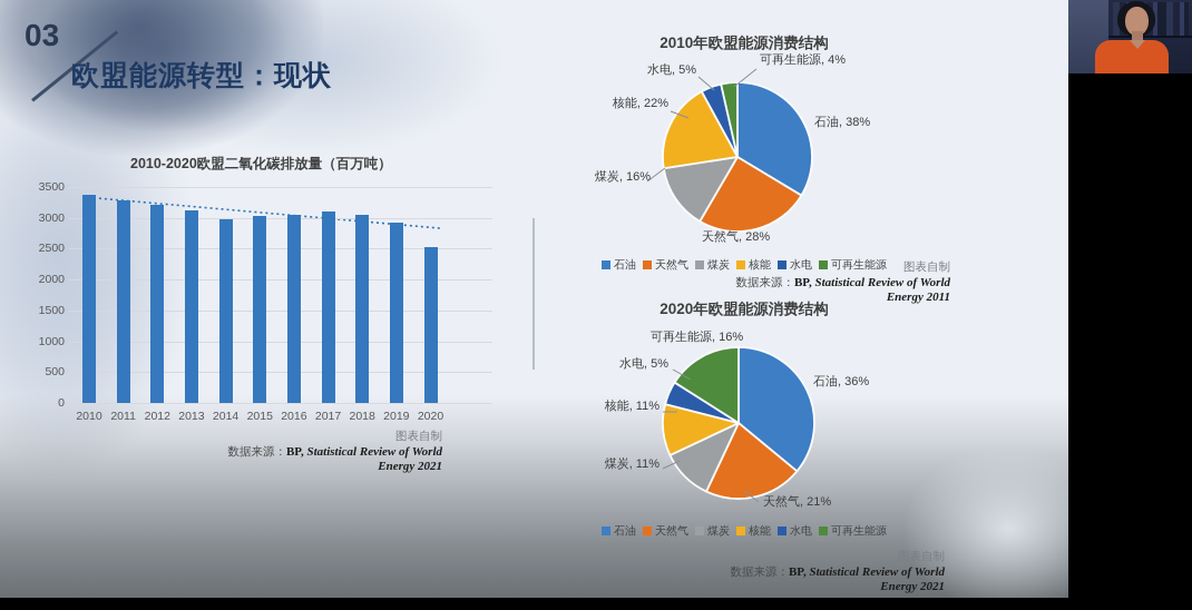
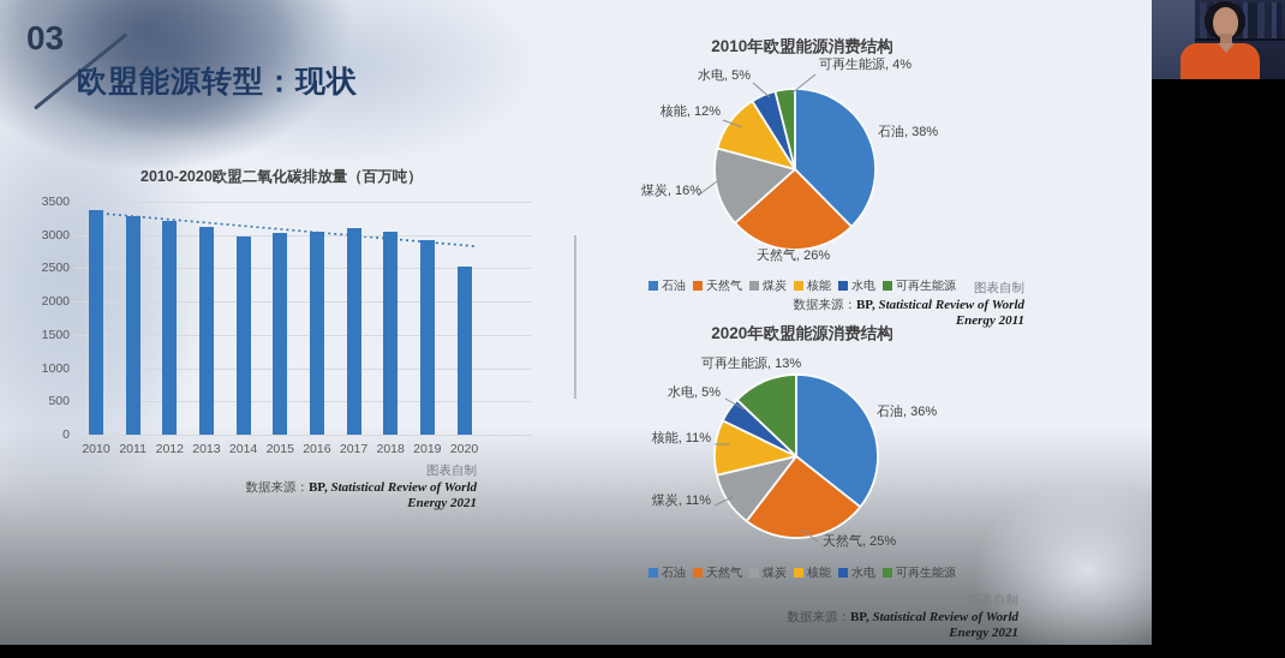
2010年欧盟能源消费结构/天然气: 28% -> 26%
2010年欧盟能源消费结构/核能: 22% -> 12%
2020年欧盟能源消费结构/天然气: 21% -> 25%
2020年欧盟能源消费结构/可再生能源: 16% -> 13%
